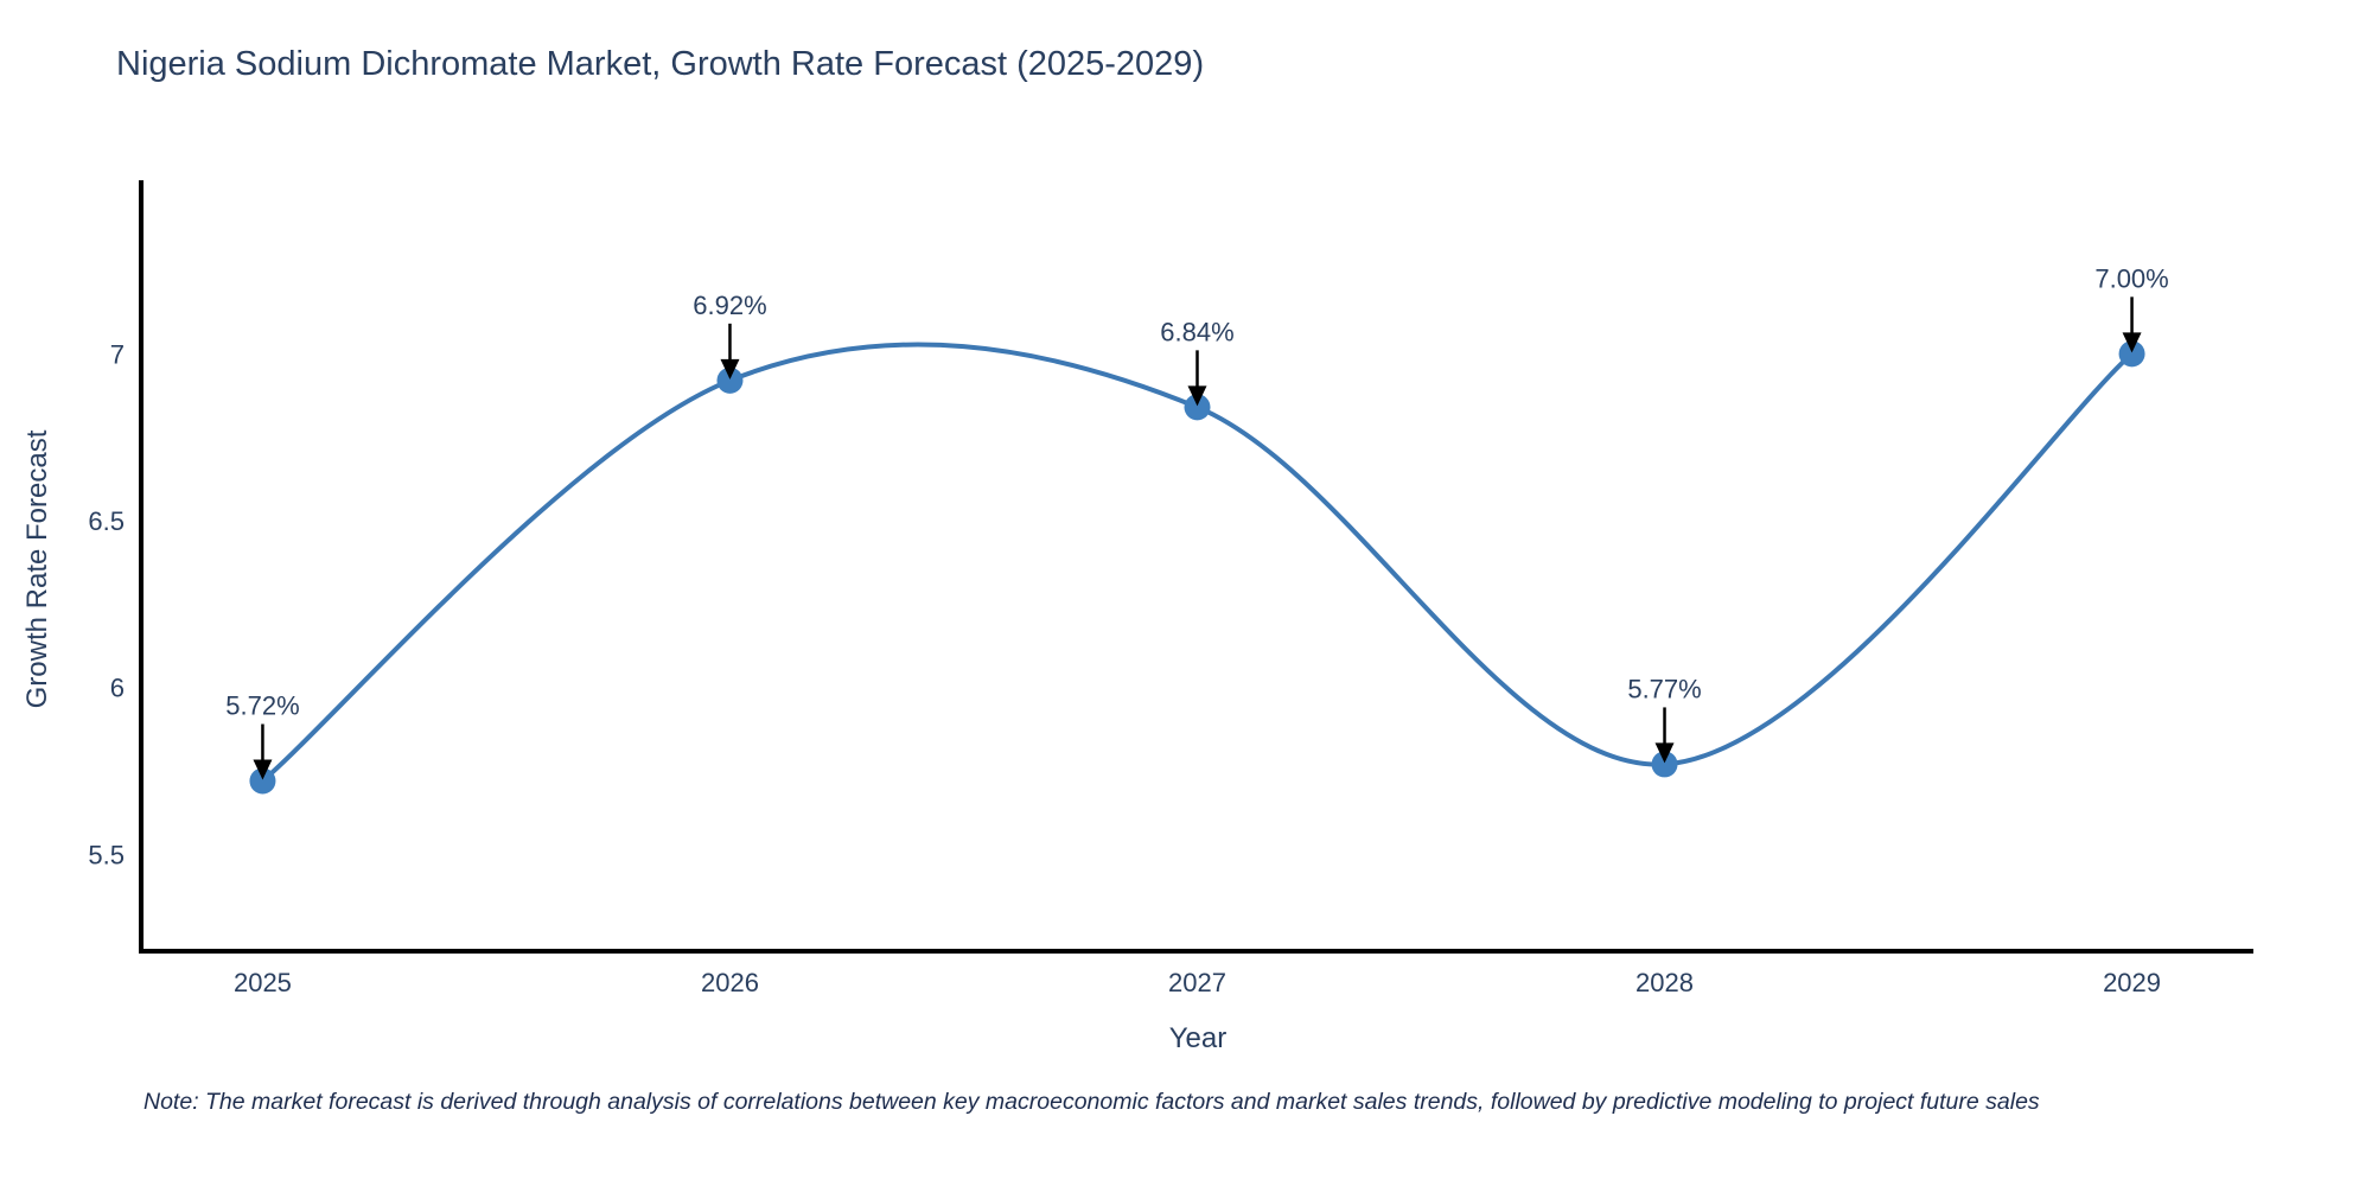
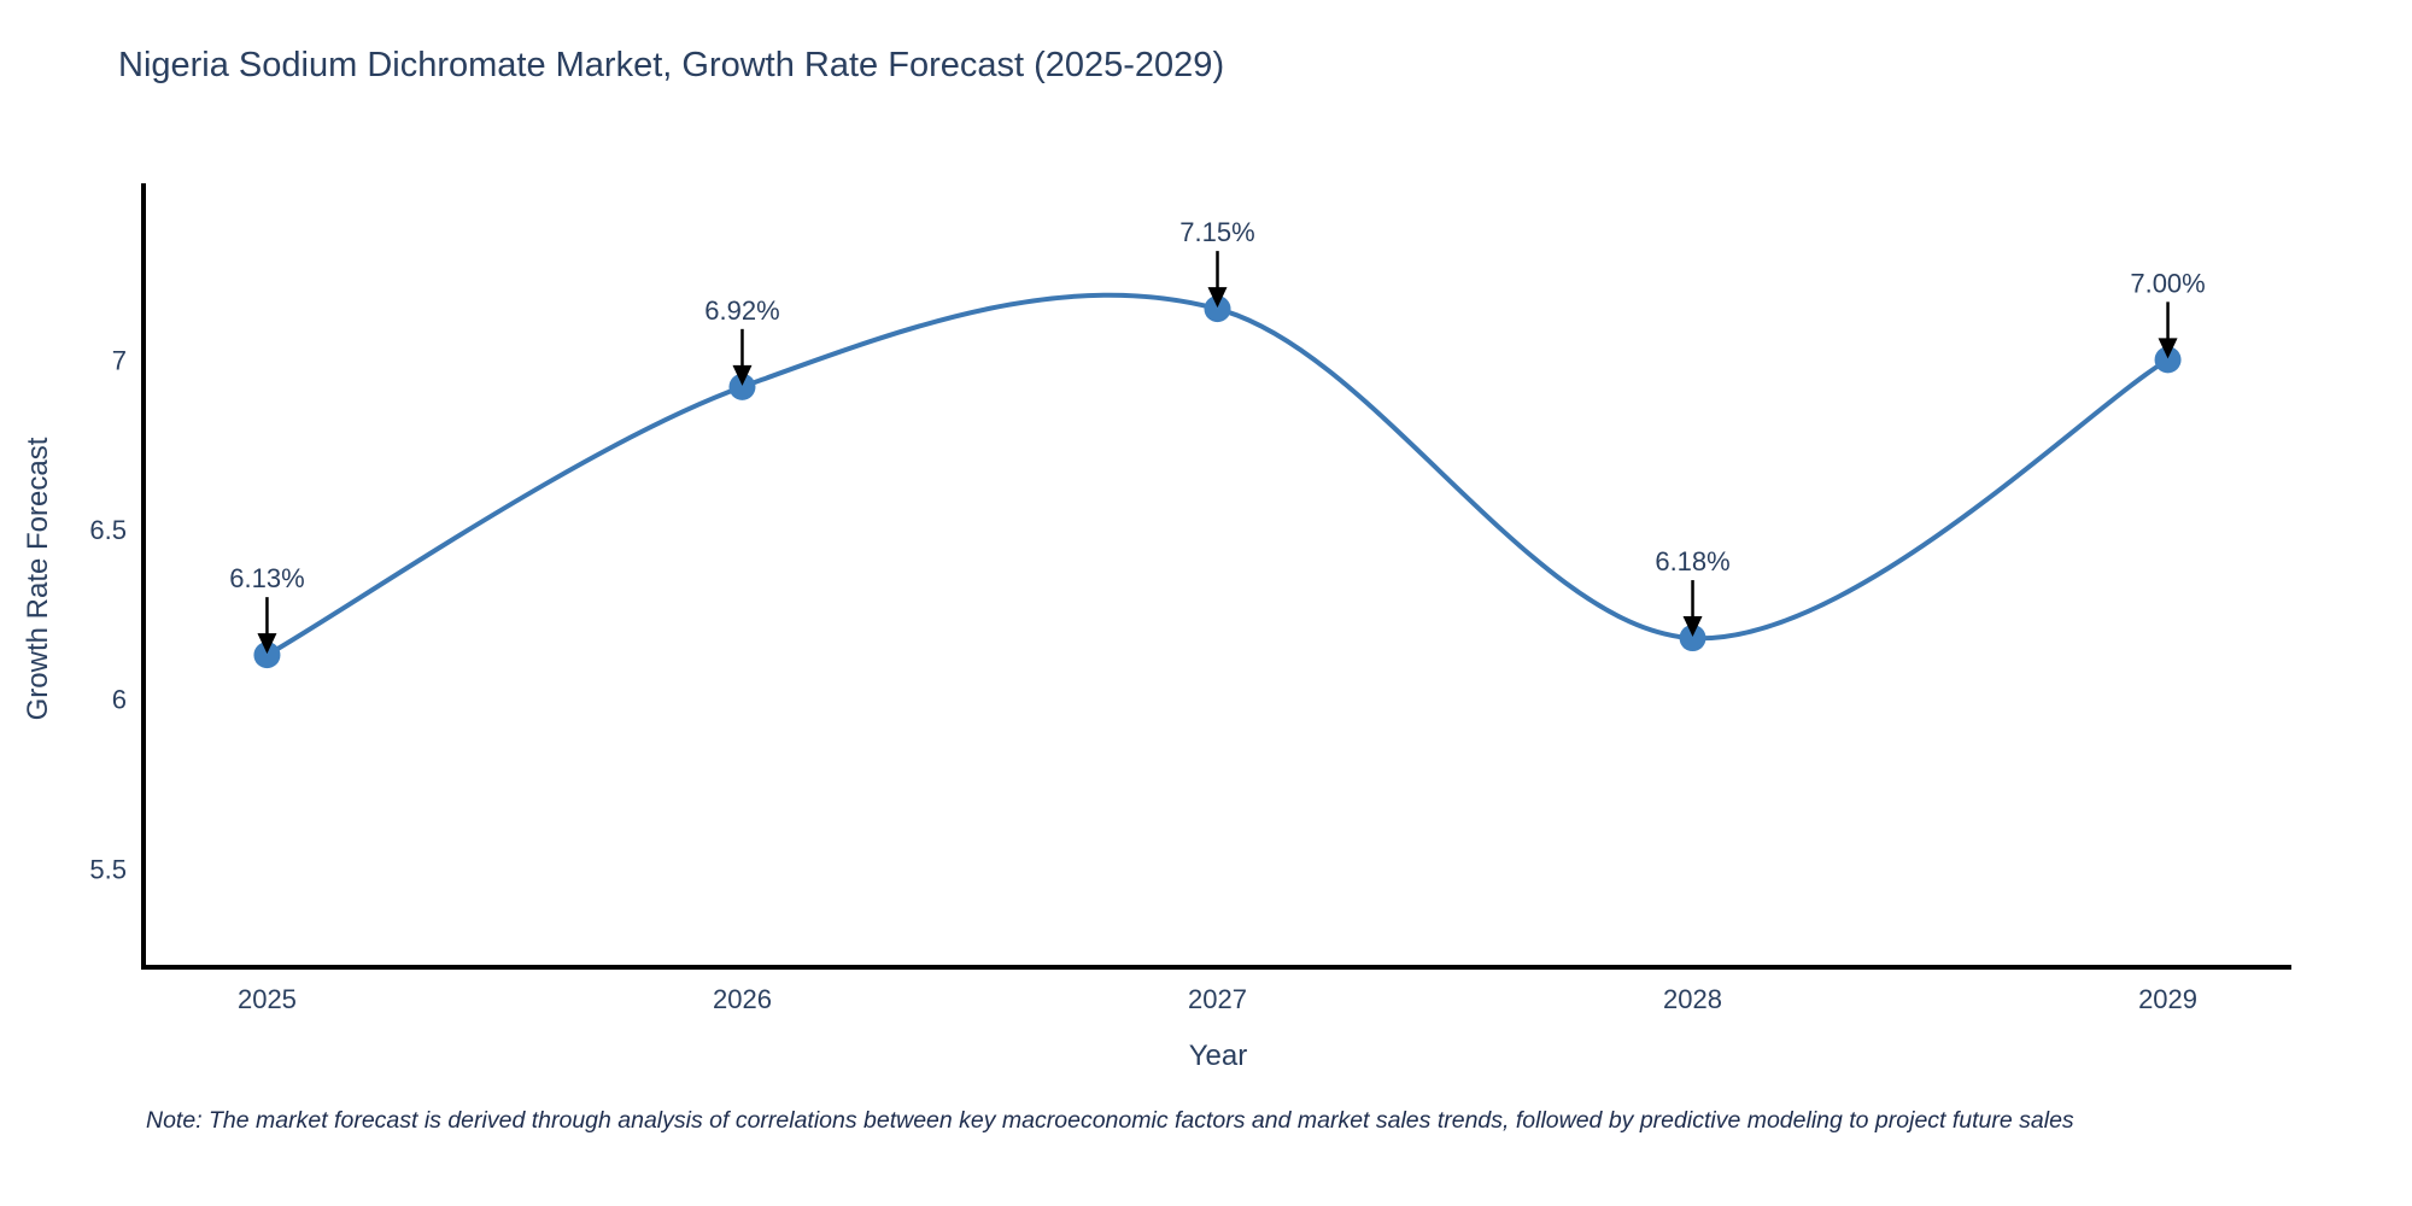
2025: 5.72% -> 6.13%
2027: 6.84% -> 7.15%
2028: 5.77% -> 6.18%
